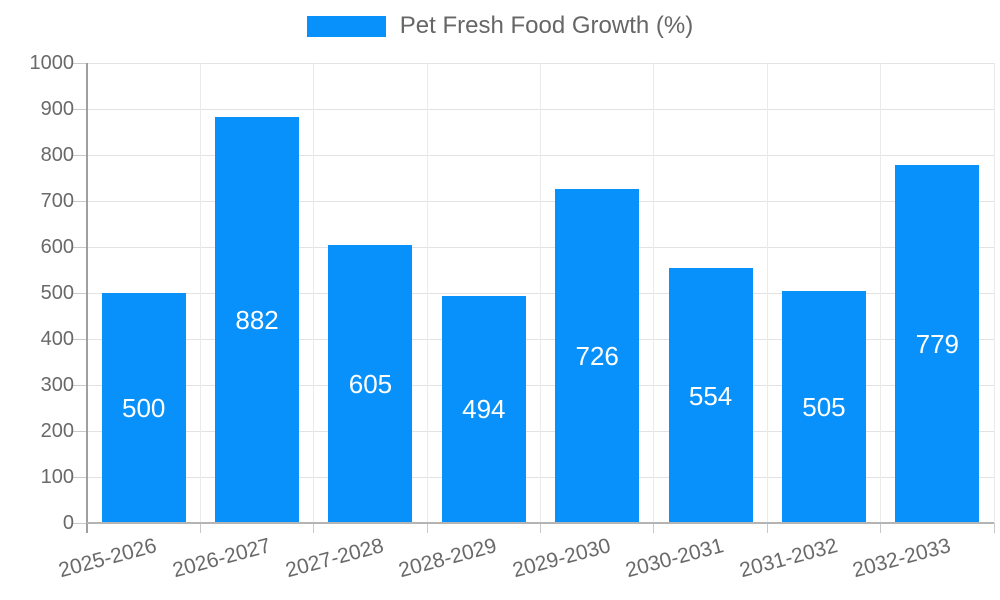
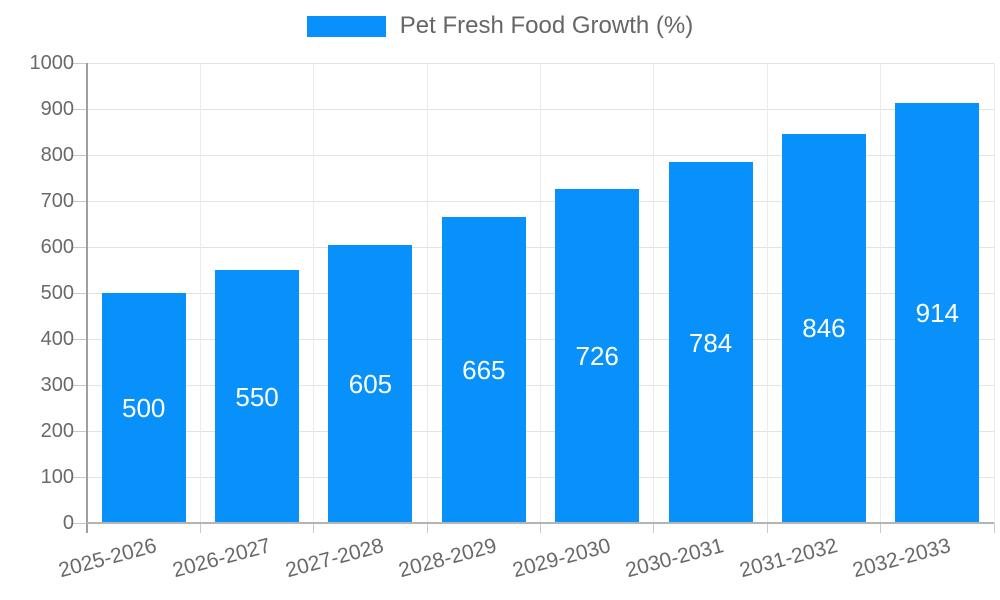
2026-2027: 882 -> 550
2028-2029: 494 -> 665
2030-2031: 554 -> 784
2031-2032: 505 -> 846
2032-2033: 779 -> 914
